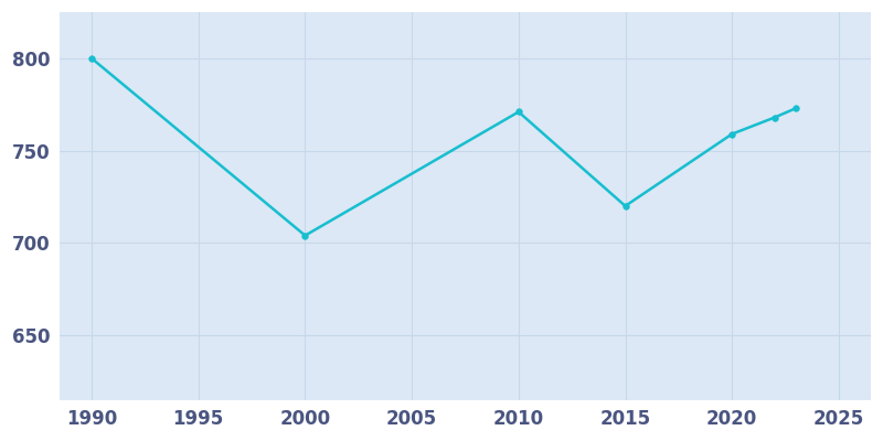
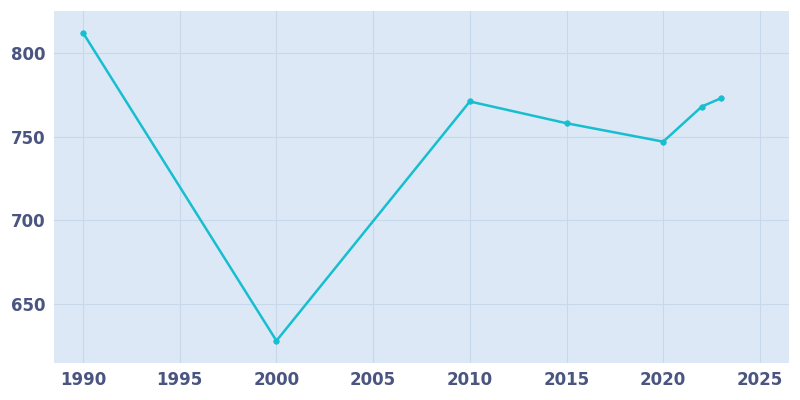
1990: 800 -> 812
2000: 704 -> 628
2015: 720 -> 758
2020: 759 -> 747
